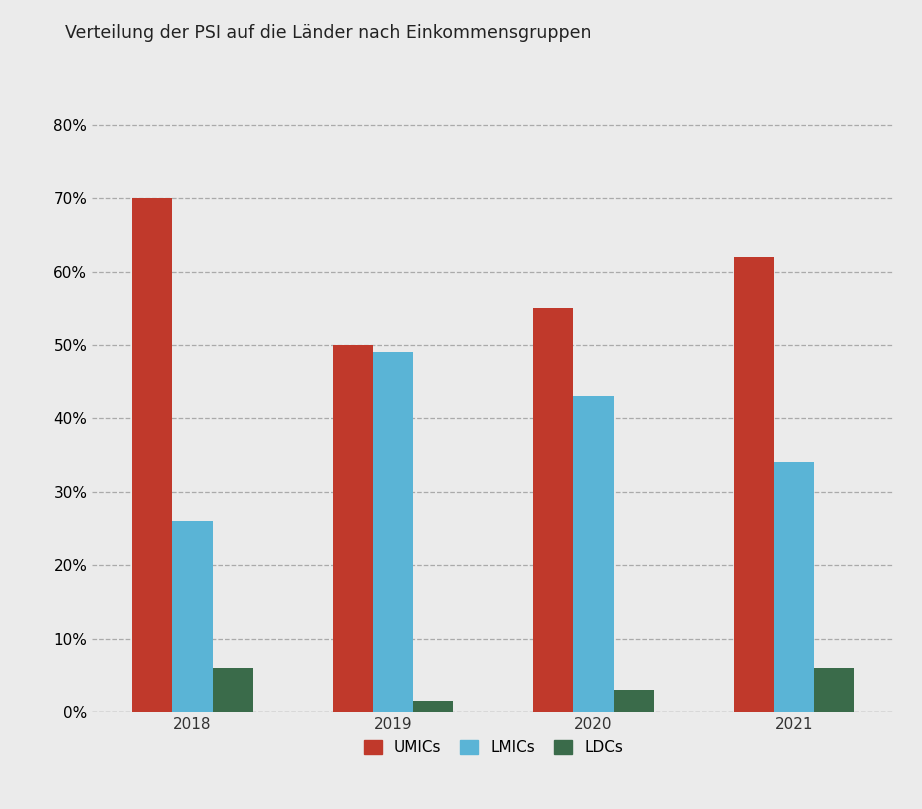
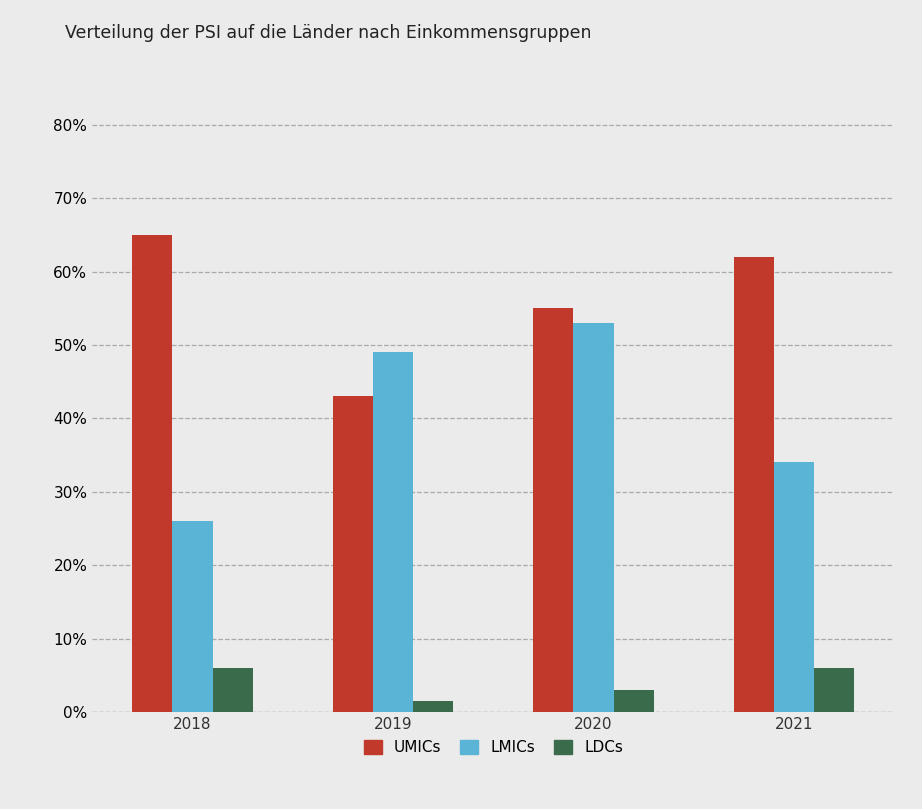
UMICs/2018: 70% -> 65%
UMICs/2019: 50% -> 43%
LMICs/2020: 43% -> 53%
